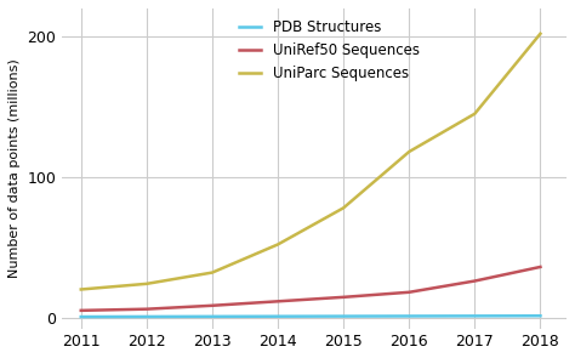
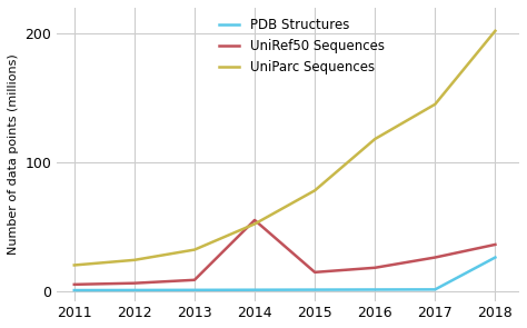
UniRef50 Sequences/2014: 12 -> 55
PDB Structures/2018: 1 -> 26
